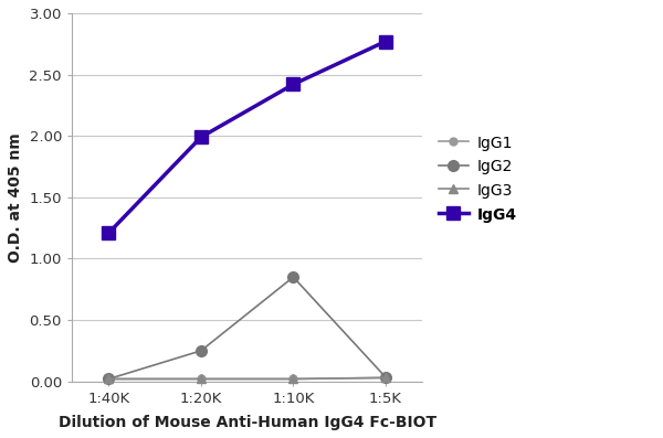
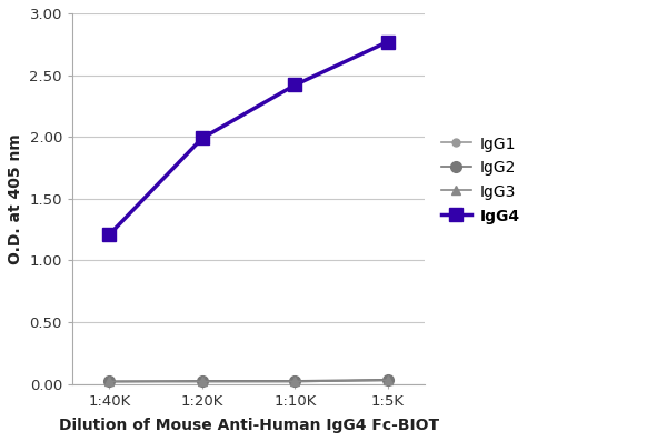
IgG2/1:20K: 0.25 -> 0.03
IgG2/1:10K: 0.85 -> 0.03
